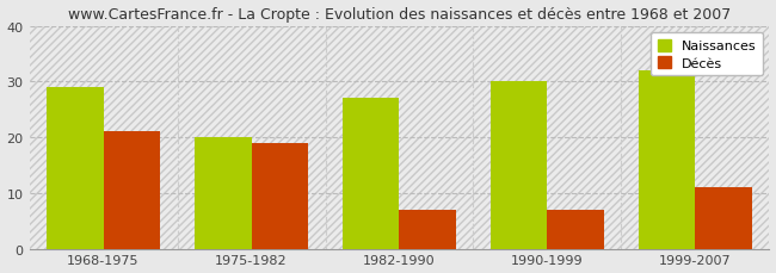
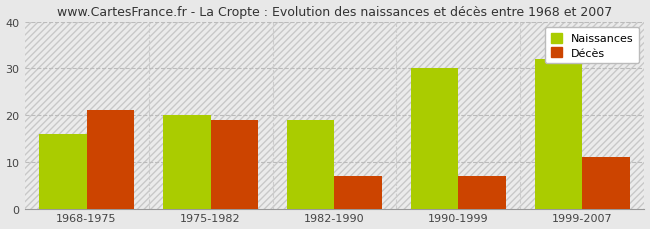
Naissances/1968-1975: 29 -> 16
Naissances/1982-1990: 27 -> 19
